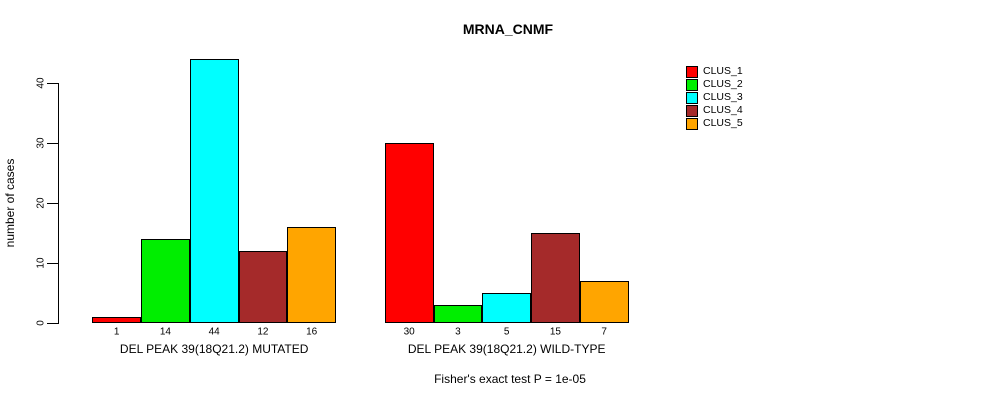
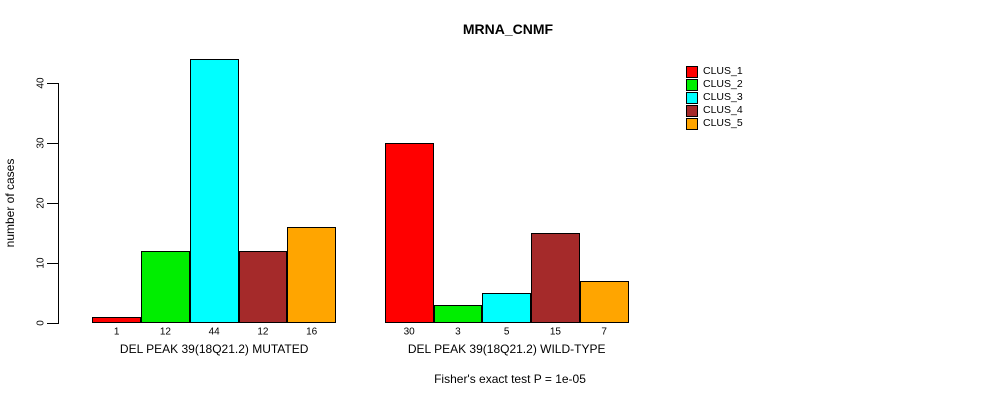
CLUS_2/DEL PEAK 39(18Q21.2) MUTATED: 14 -> 12
